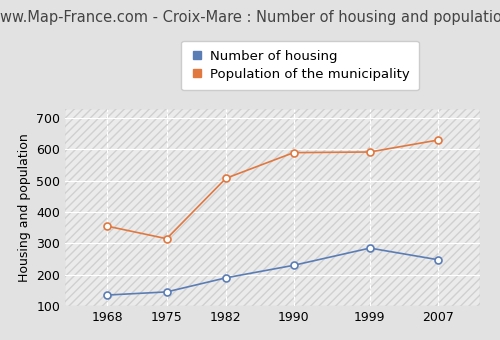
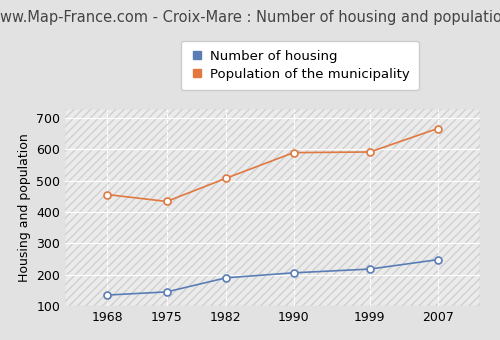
Population of the municipality/1968: 355 -> 456
Population of the municipality/1975: 315 -> 434
Number of housing/1990: 230 -> 206
Number of housing/1999: 285 -> 218
Population of the municipality/2007: 630 -> 667
